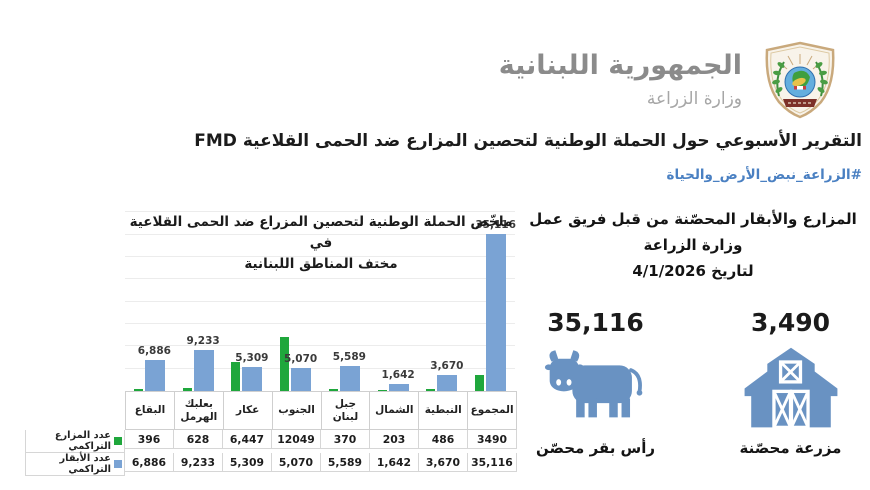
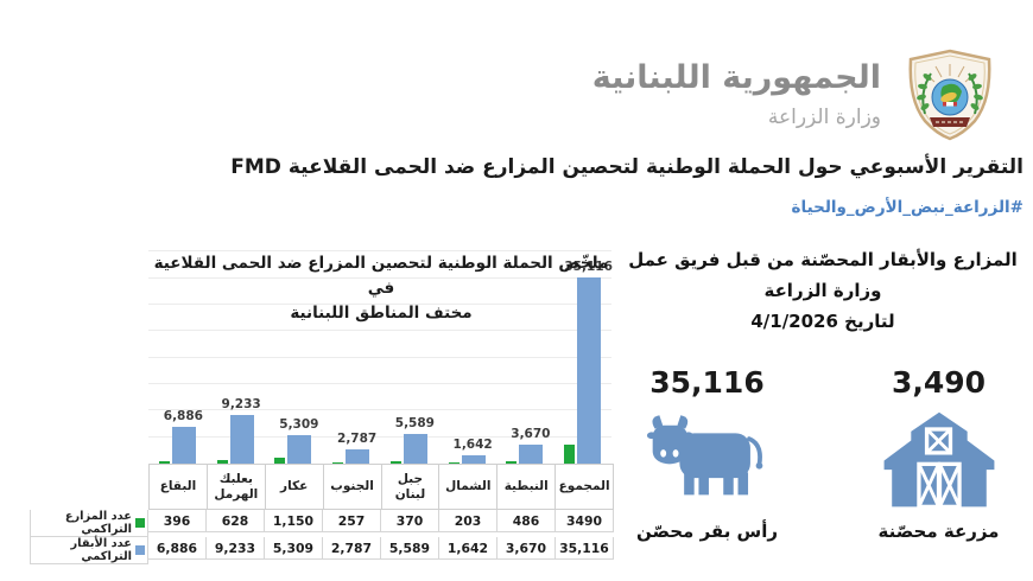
عدد المزارع التراكمي/عكار: 6,447 -> 1,150
عدد المزارع التراكمي/الجنوب: 12049 -> 257
عدد الأبقار التراكمي/الجنوب: 5,070 -> 2,787
